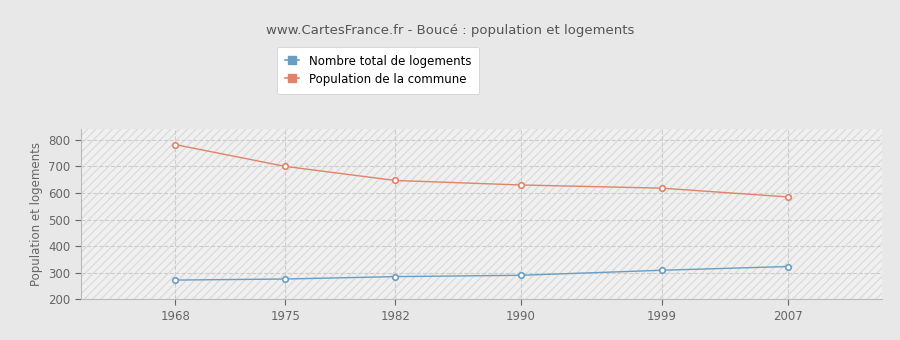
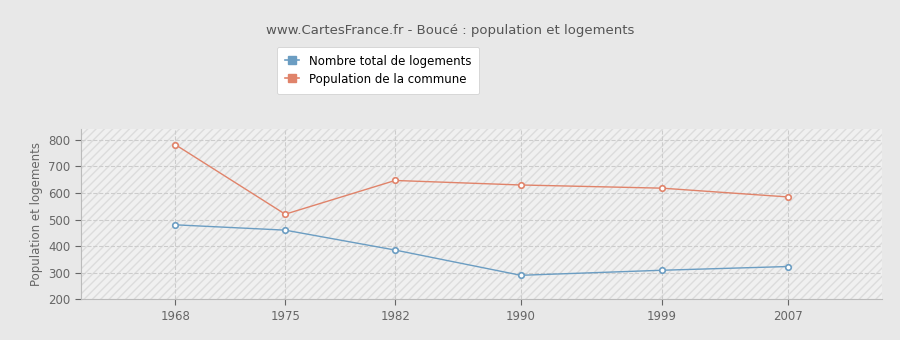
Nombre total de logements/1968: 272 -> 480
Nombre total de logements/1975: 276 -> 460
Population de la commune/1975: 700 -> 520
Nombre total de logements/1982: 285 -> 385
